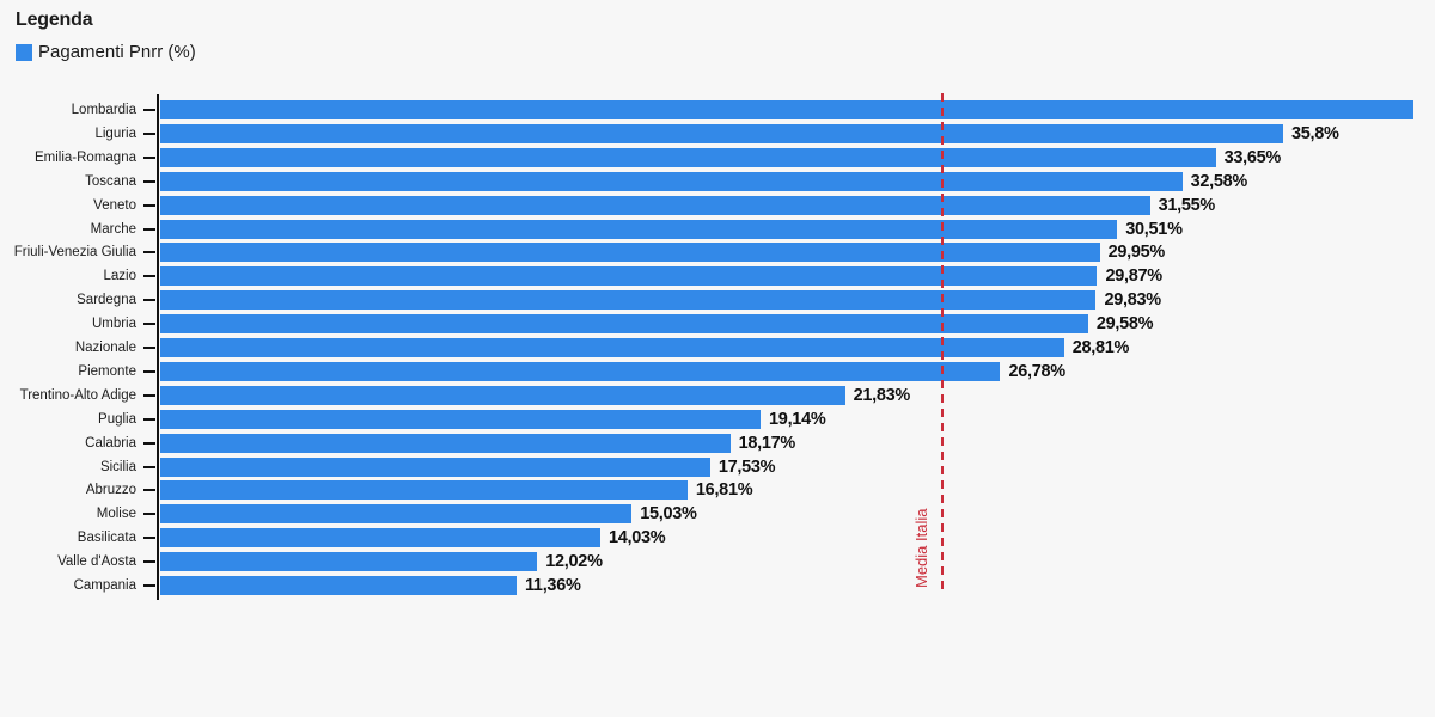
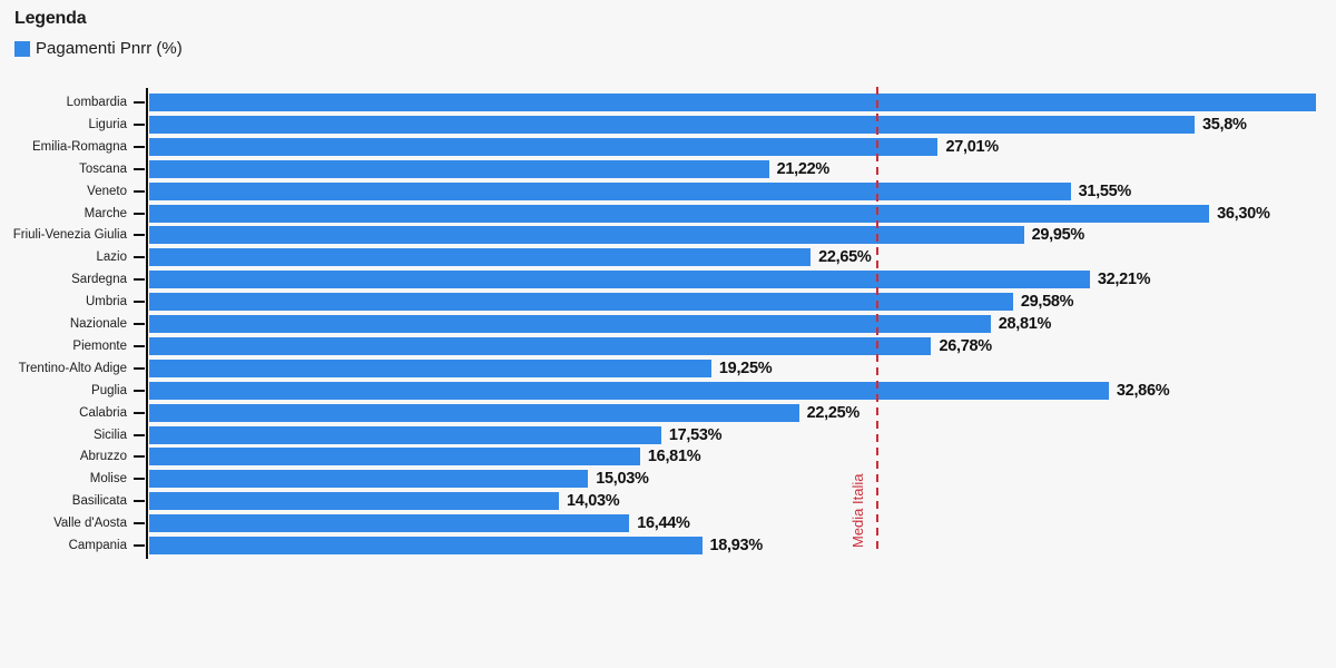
Emilia-Romagna: 33,65% -> 27,01%
Toscana: 32,58% -> 21,22%
Marche: 30,51% -> 36,30%
Lazio: 29,87% -> 22,65%
Sardegna: 29,83% -> 32,21%
Trentino-Alto Adige: 21,83% -> 19,25%
Puglia: 19,14% -> 32,86%
Calabria: 18,17% -> 22,25%
Valle d'Aosta: 12,02% -> 16,44%
Campania: 11,36% -> 18,93%
